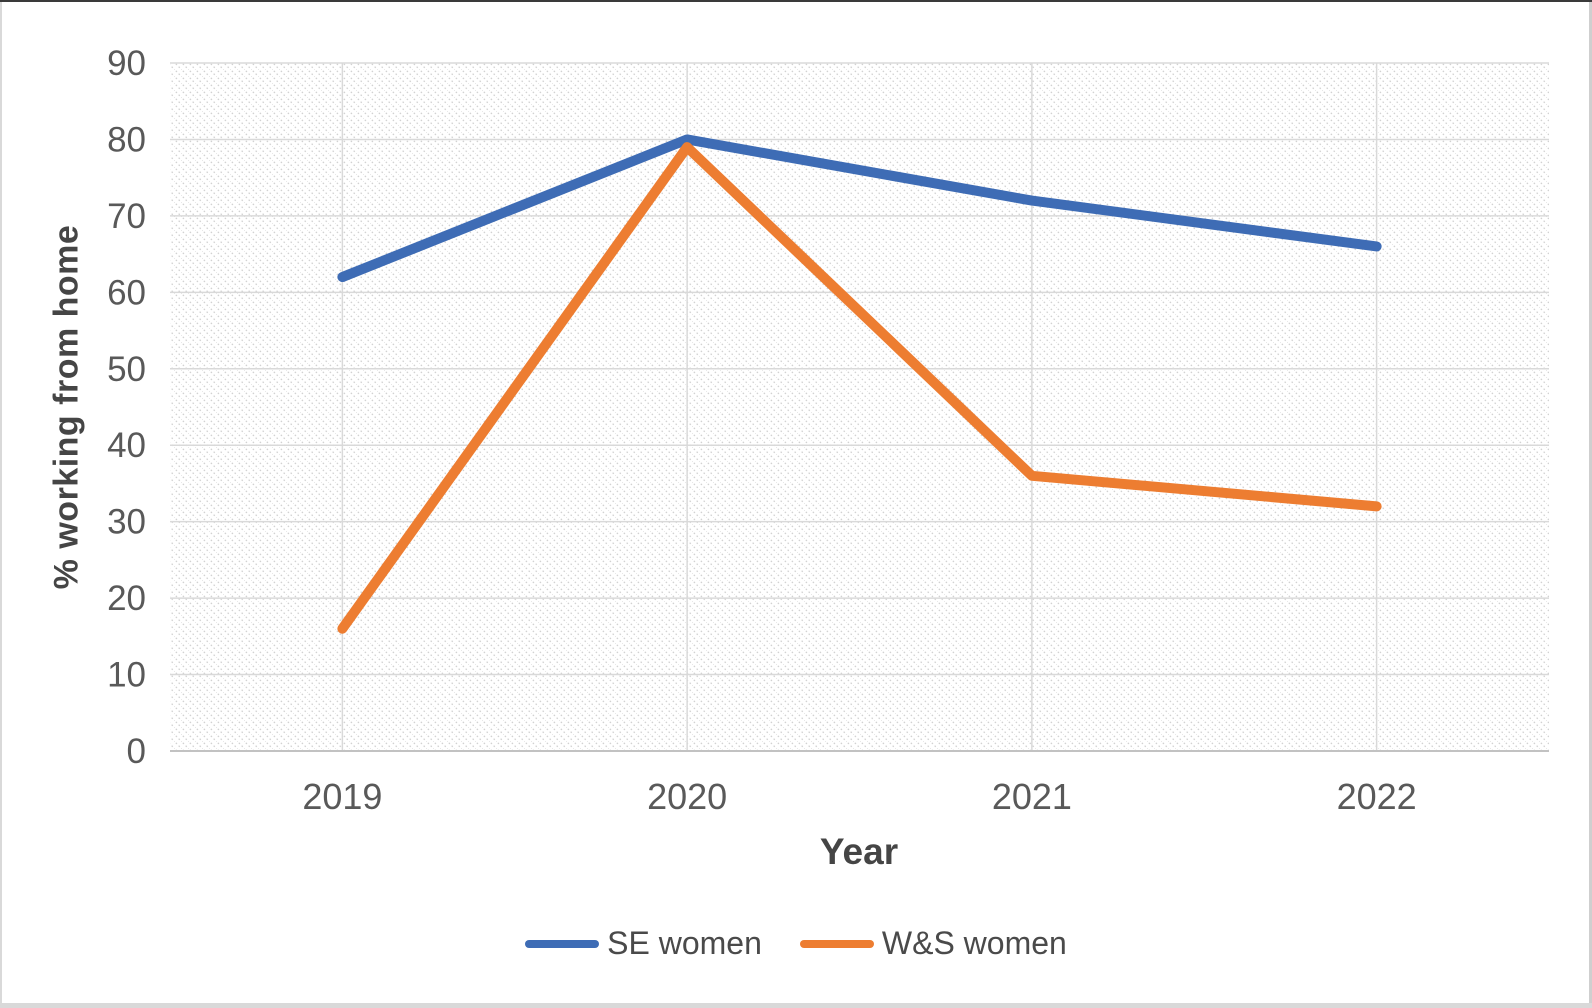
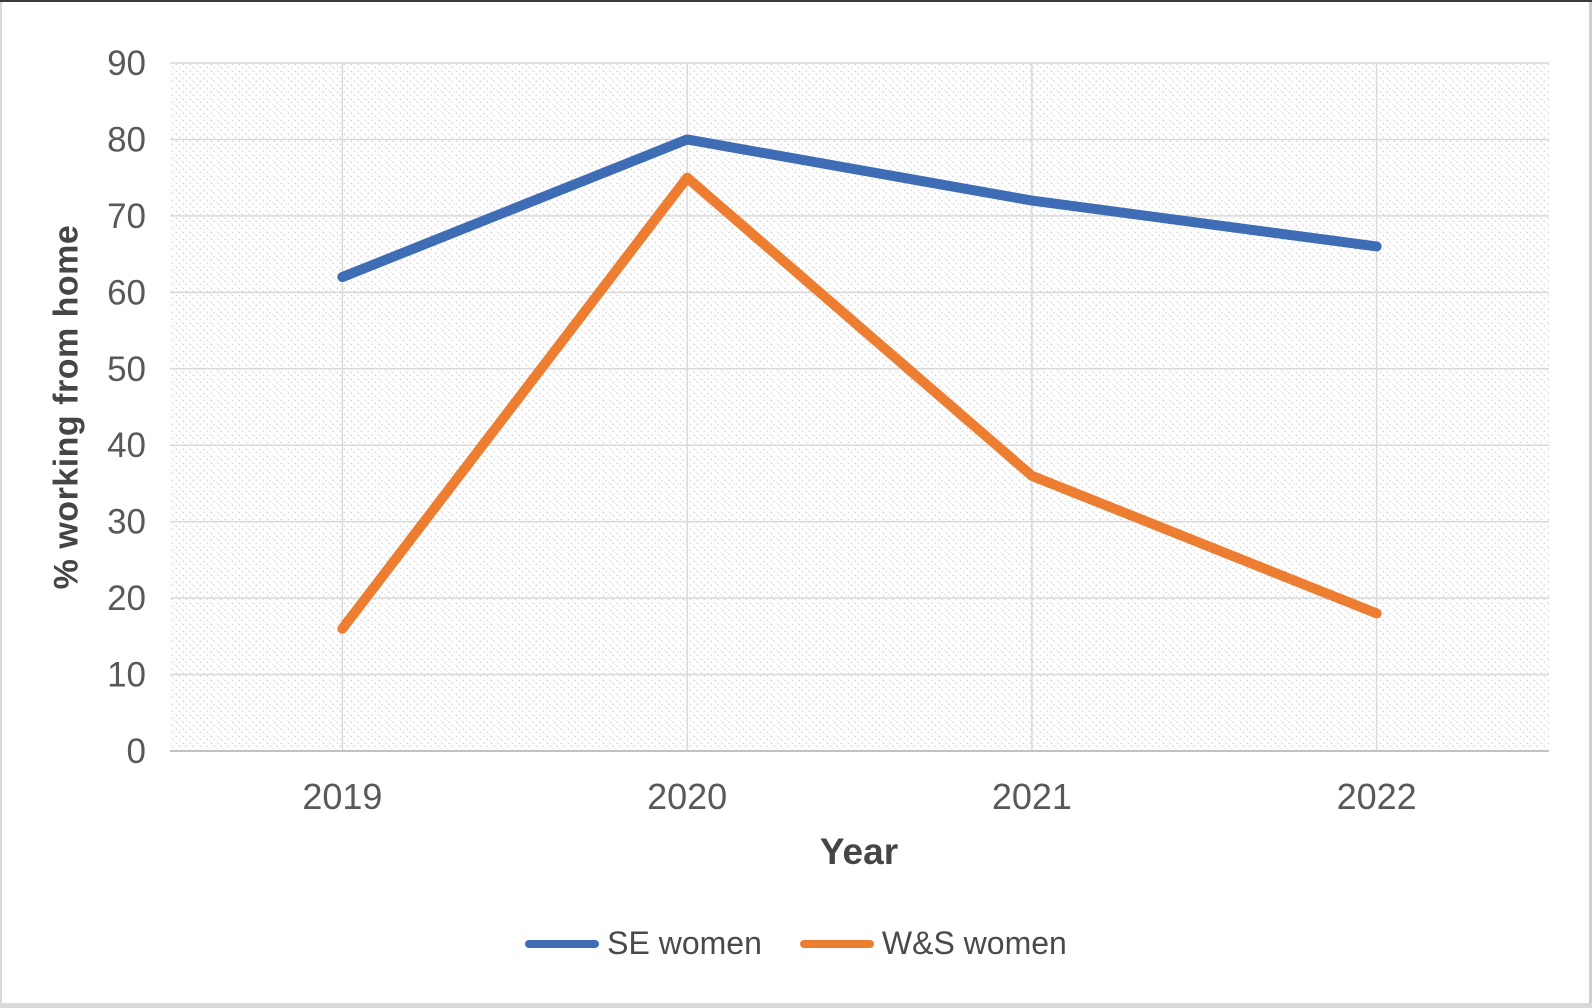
W&S women/2020: 79 -> 75
W&S women/2022: 32 -> 18
